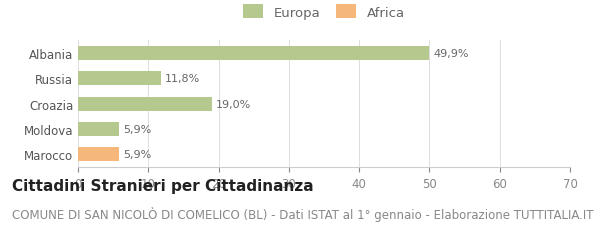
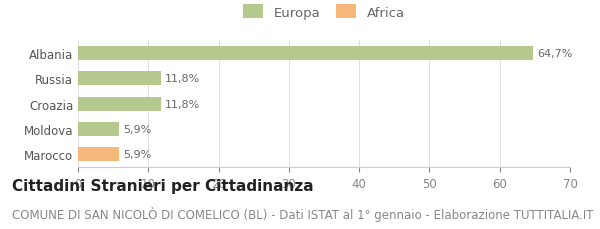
Albania: 49,9% -> 64,7%
Croazia: 19,0% -> 11,8%
